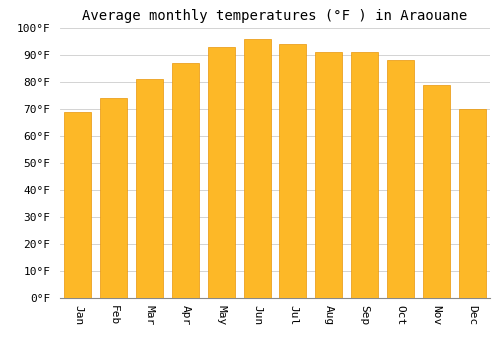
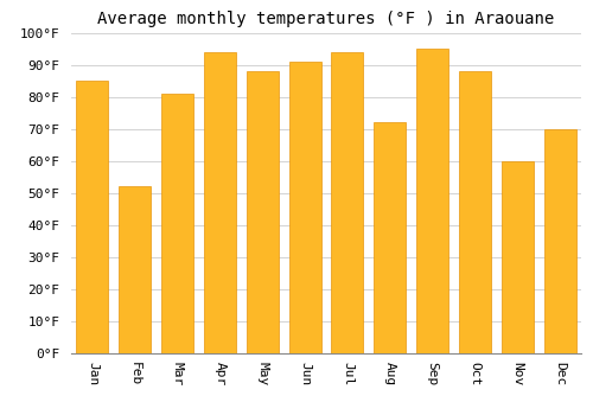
Jan: 69°F -> 85°F
Feb: 74°F -> 52°F
Apr: 87°F -> 94°F
May: 93°F -> 88°F
Jun: 96°F -> 91°F
Aug: 91°F -> 72°F
Sep: 91°F -> 95°F
Nov: 79°F -> 60°F
